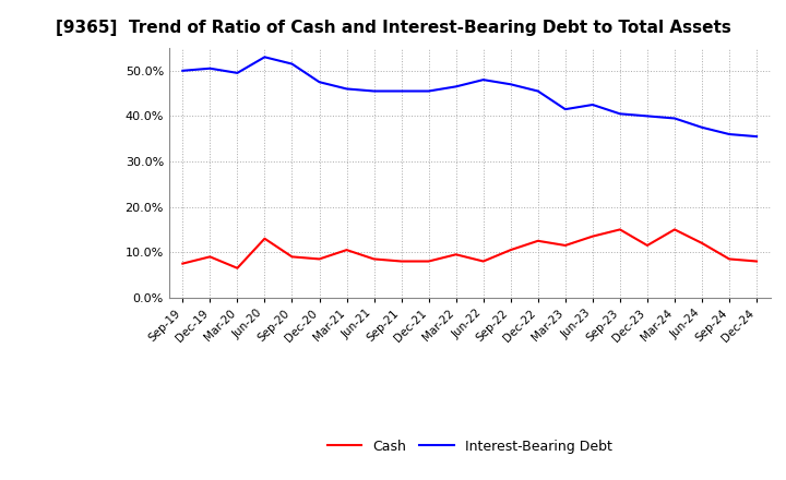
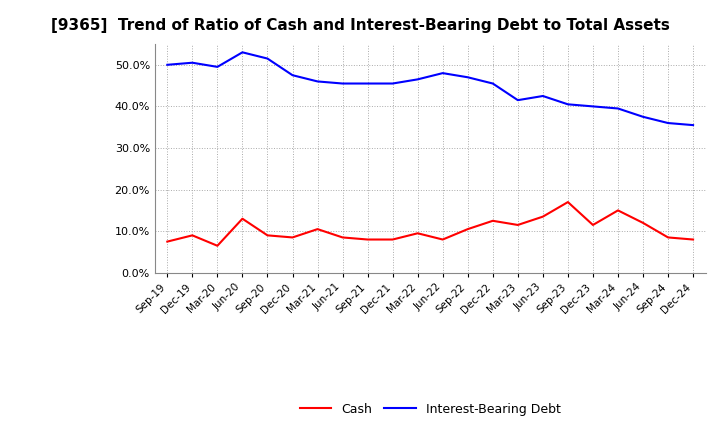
Cash/Sep-23: 15.0% -> 17.0%
